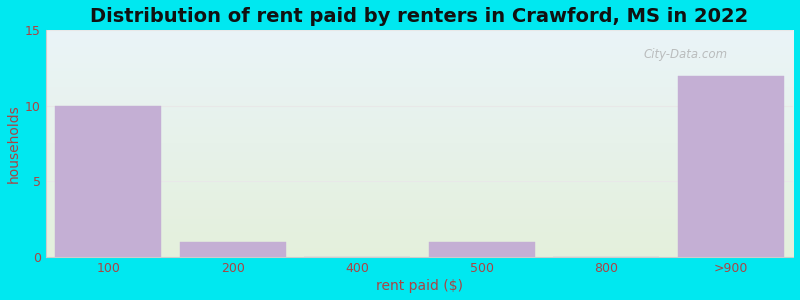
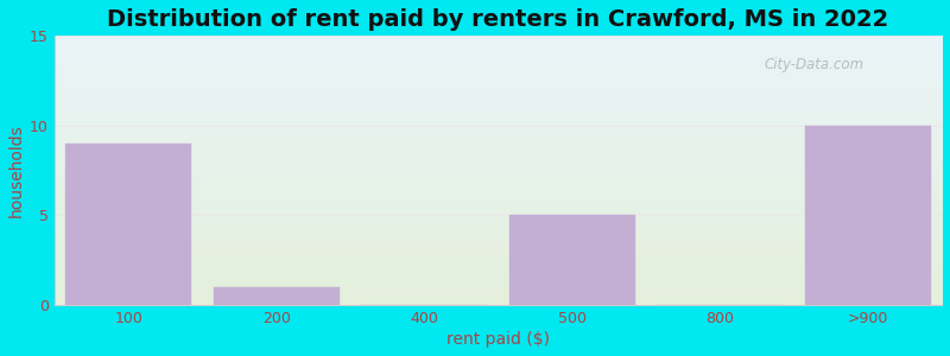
100: 10 -> 9
500: 1 -> 5
>900: 12 -> 10
